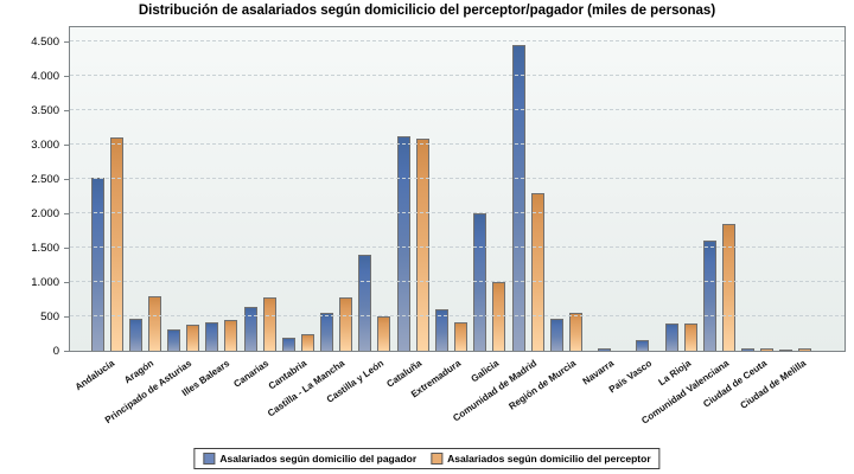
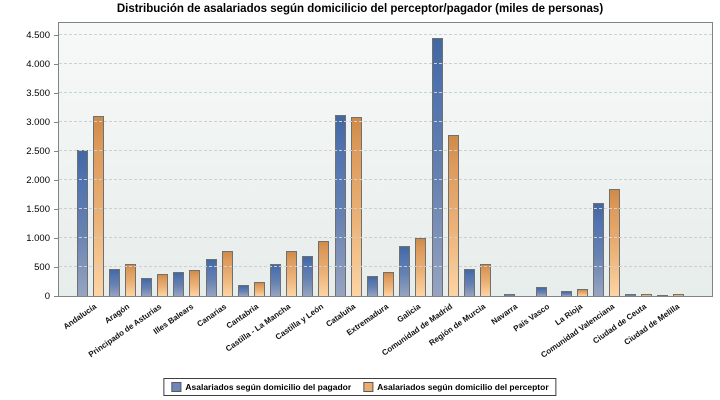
Asalariados según domicilio del perceptor/Aragón: 800 -> 600
Asalariados según domicilio del pagador/Castilla y León: 1400 -> 700
Asalariados según domicilio del perceptor/Castilla y León: 500 -> 1000
Asalariados según domicilio del pagador/Extremadura: 600 -> 300
Asalariados según domicilio del pagador/Galicia: 2000 -> 900
Asalariados según domicilio del perceptor/Comunidad de Madrid: 2300 -> 2800
Asalariados según domicilio del pagador/La Rioja: 400 -> 100
Asalariados según domicilio del perceptor/La Rioja: 400 -> 100
